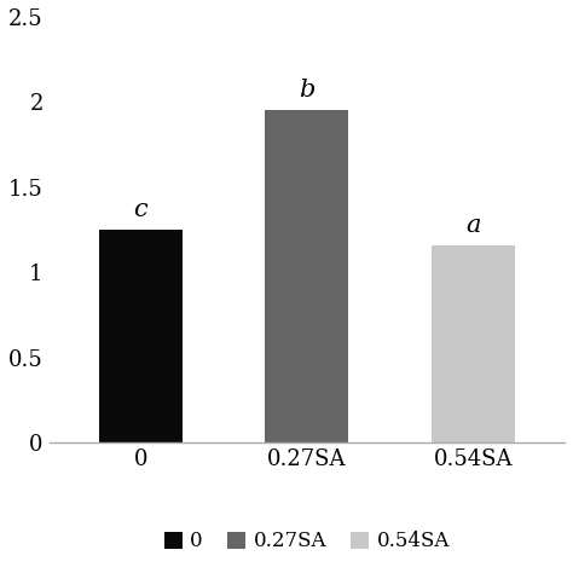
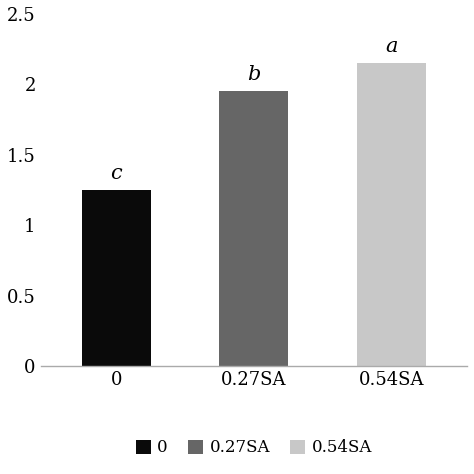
0.54SA: 1.16 -> 2.15
